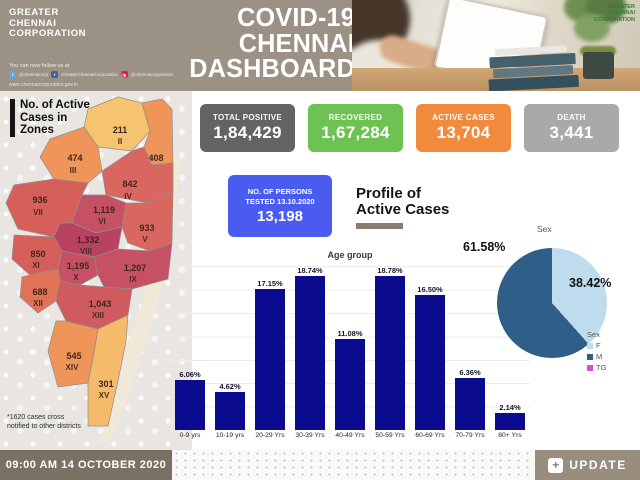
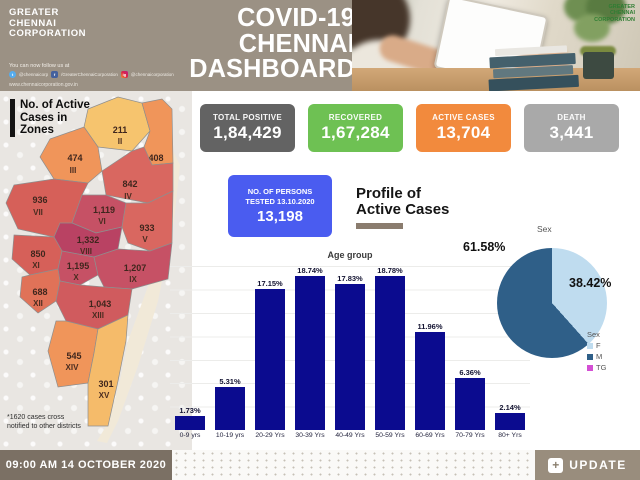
Age group/0-9 yrs: 6.06% -> 1.73%
Age group/10-19 yrs: 4.62% -> 5.31%
Age group/40-49 Yrs: 11.08% -> 17.83%
Age group/60-69 Yrs: 16.50% -> 11.96%
